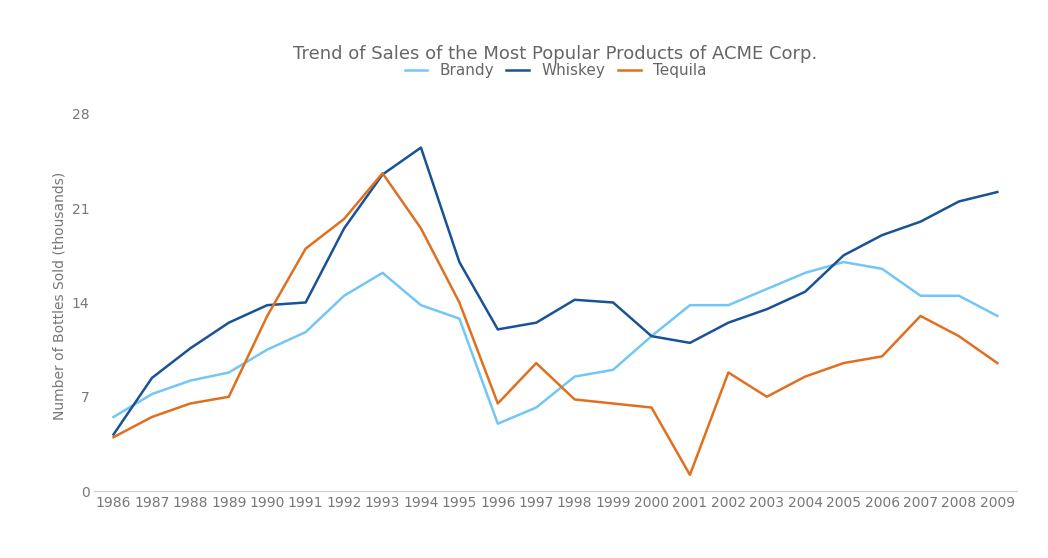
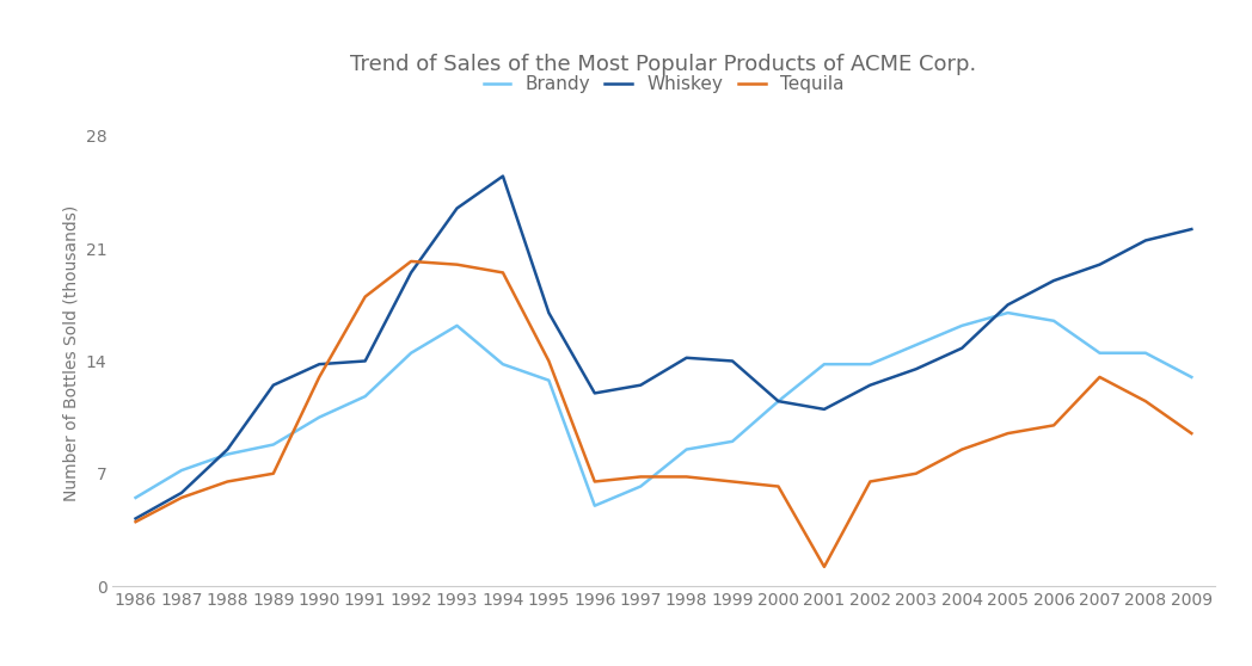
Whiskey/1987: 8.4 -> 5.8
Whiskey/1988: 10.6 -> 8.5
Tequila/1993: 23.6 -> 20.0
Tequila/1997: 9.5 -> 6.8
Tequila/2002: 8.8 -> 6.5
